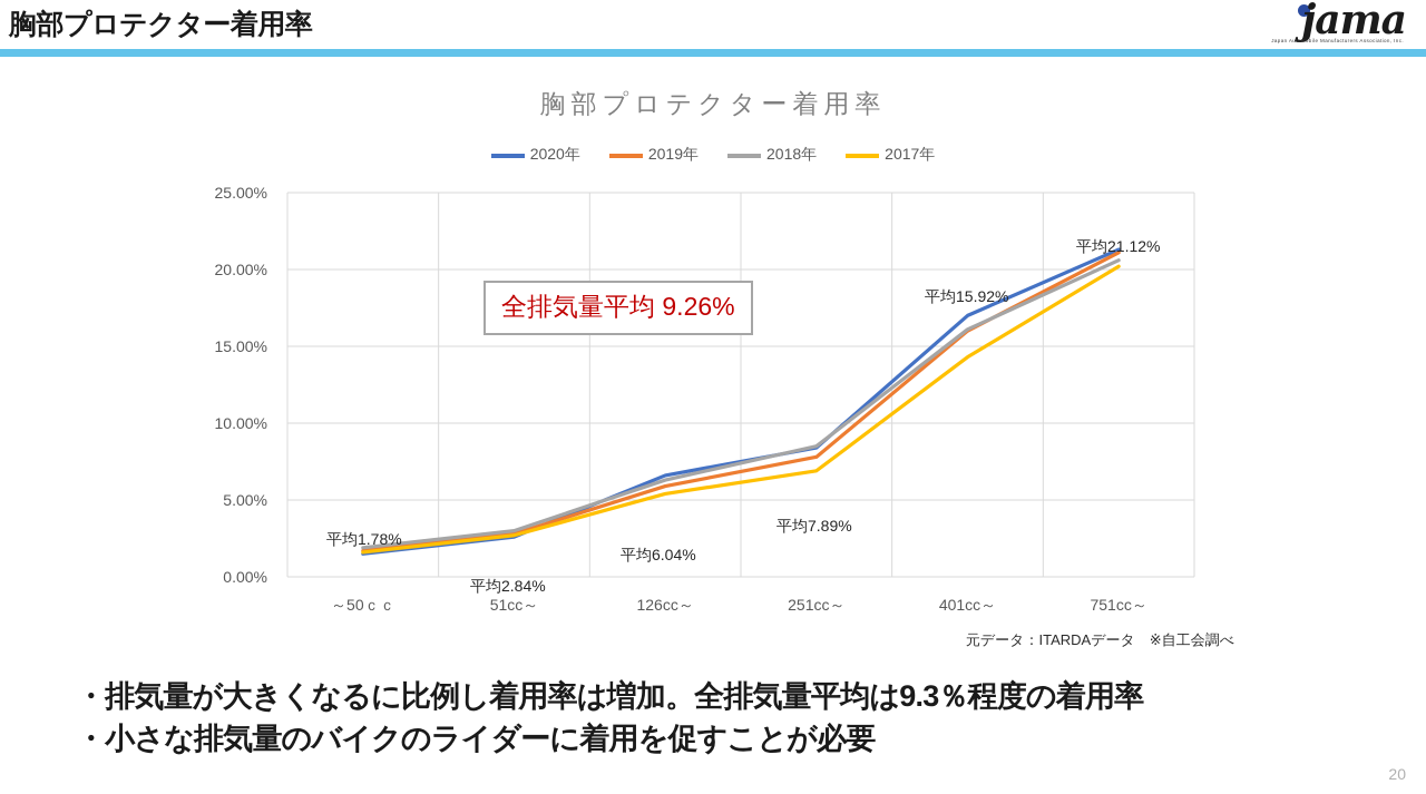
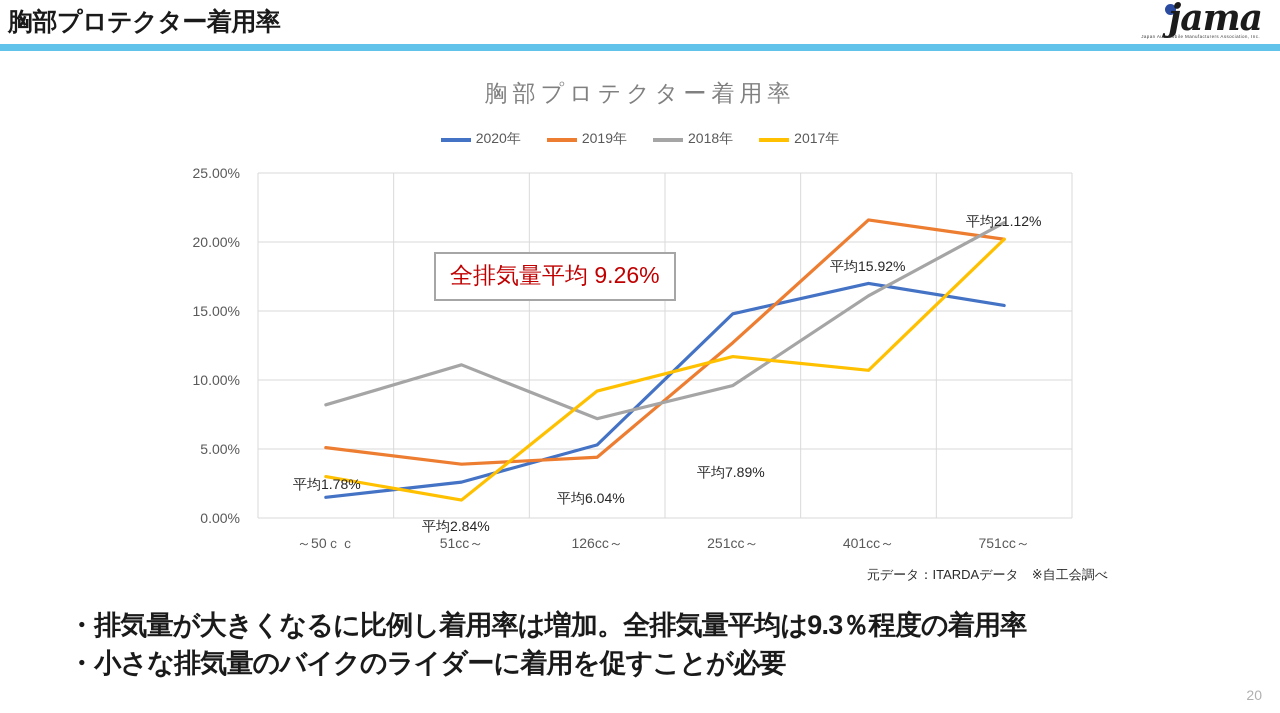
2019年/～50ｃｃ: 1.7% -> 5.1%
2018年/～50ｃｃ: 1.9% -> 8.2%
2017年/～50ｃｃ: 1.6% -> 3.0%
2019年/51cc～: 2.8% -> 3.9%
2018年/51cc～: 3.0% -> 11.1%
2017年/51cc～: 2.7% -> 1.3%
2020年/126cc～: 6.6% -> 5.3%
2019年/126cc～: 5.9% -> 4.4%
2018年/126cc～: 6.3% -> 7.2%
2017年/126cc～: 5.4% -> 9.2%
2020年/251cc～: 8.4% -> 14.8%
2019年/251cc～: 7.8% -> 12.7%
2018年/251cc～: 8.5% -> 9.6%
2017年/251cc～: 6.9% -> 11.7%
2019年/401cc～: 16.0% -> 21.6%
2017年/401cc～: 14.3% -> 10.7%
2020年/751cc～: 21.3% -> 15.4%
2019年/751cc～: 21.1% -> 20.2%
2018年/751cc～: 20.6% -> 21.4%
